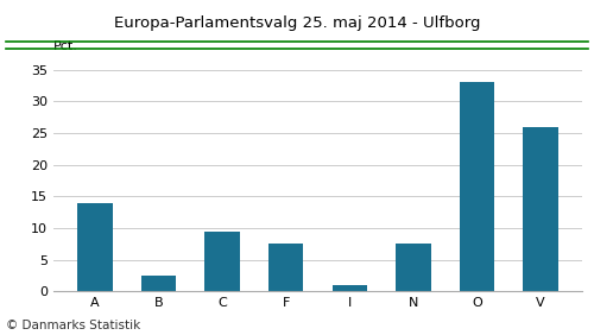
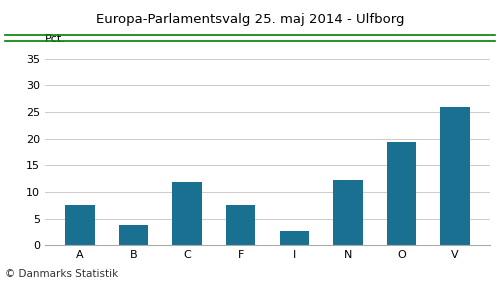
A: 14.0 -> 7.6
B: 2.5 -> 3.8
C: 9.5 -> 11.8
I: 1.0 -> 2.6
N: 7.5 -> 12.2
O: 33.0 -> 19.4
